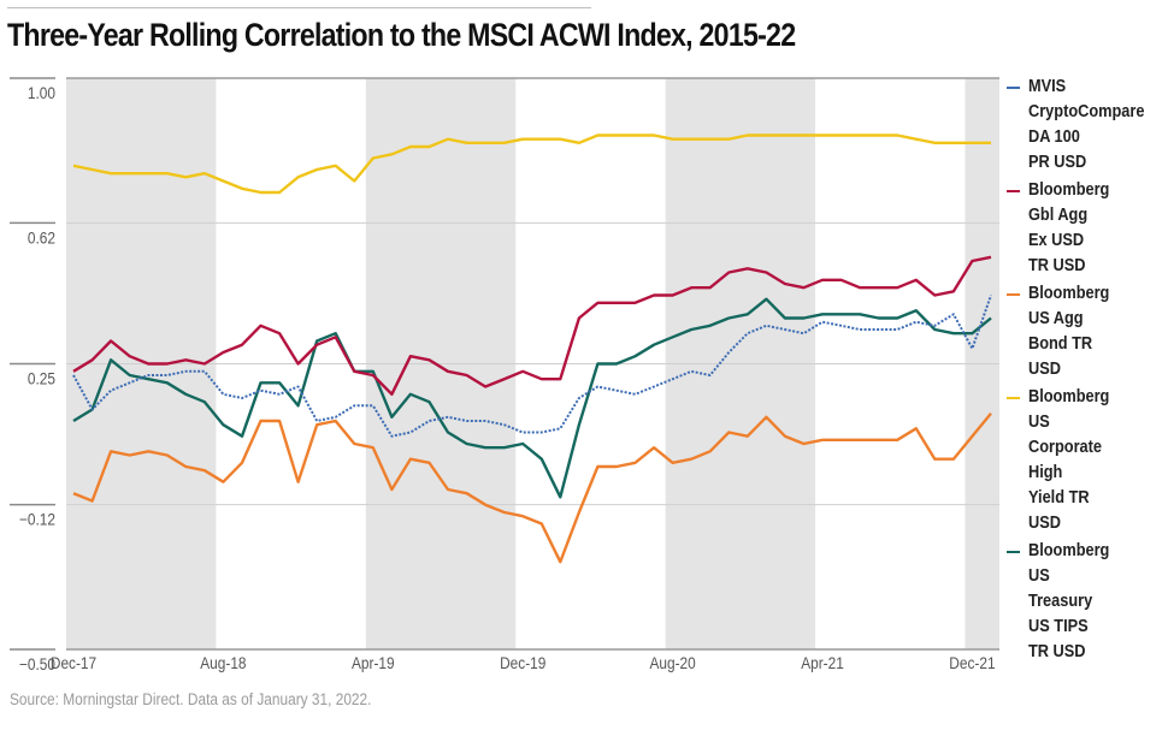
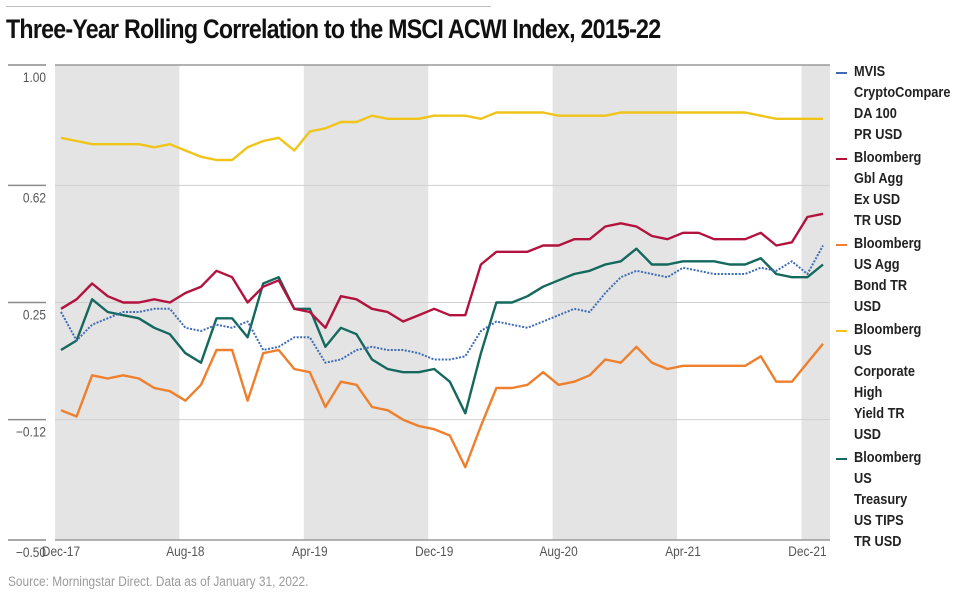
MVIS CryptoCompare DA 100 PR USD/Dec-21: 0.29 -> 0.34
